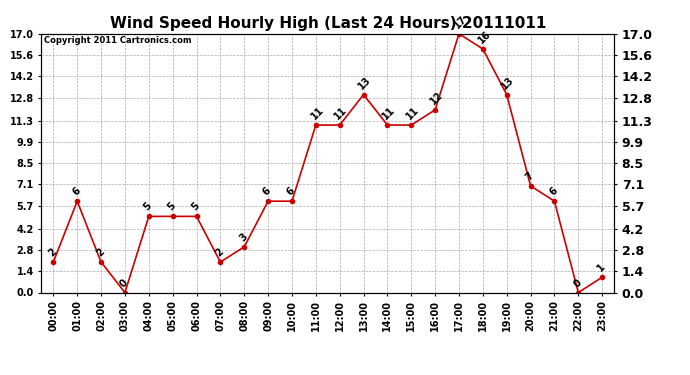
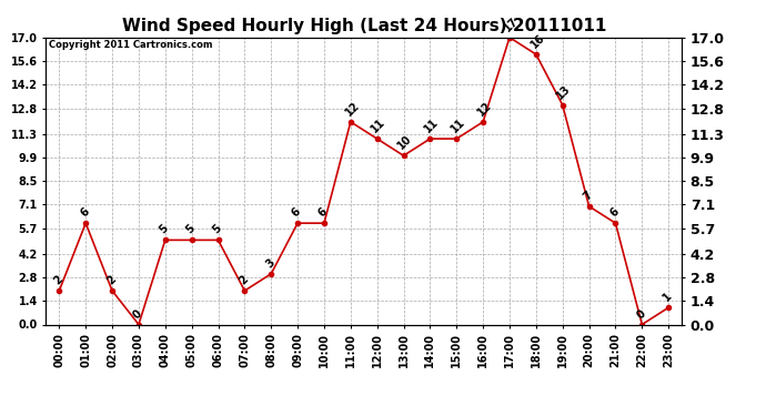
11:00: 11 -> 12
13:00: 13 -> 10
